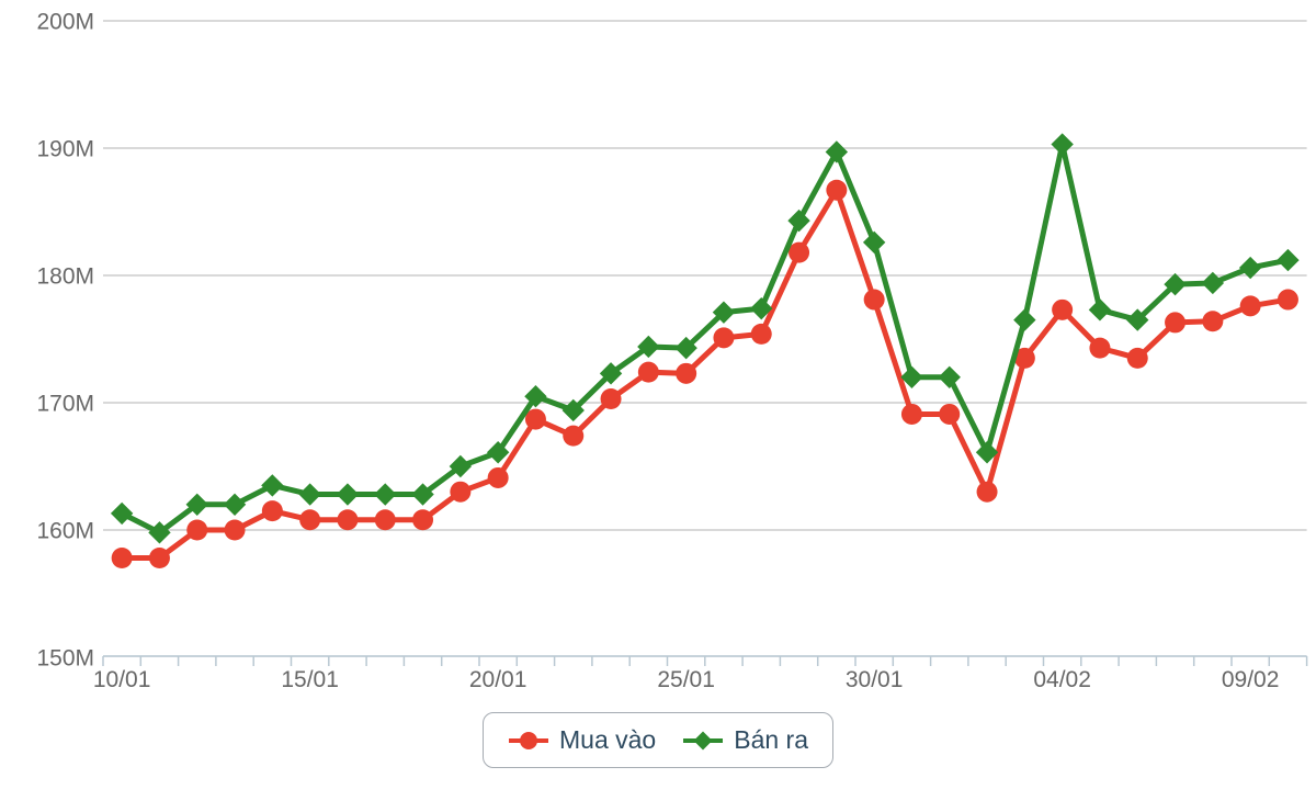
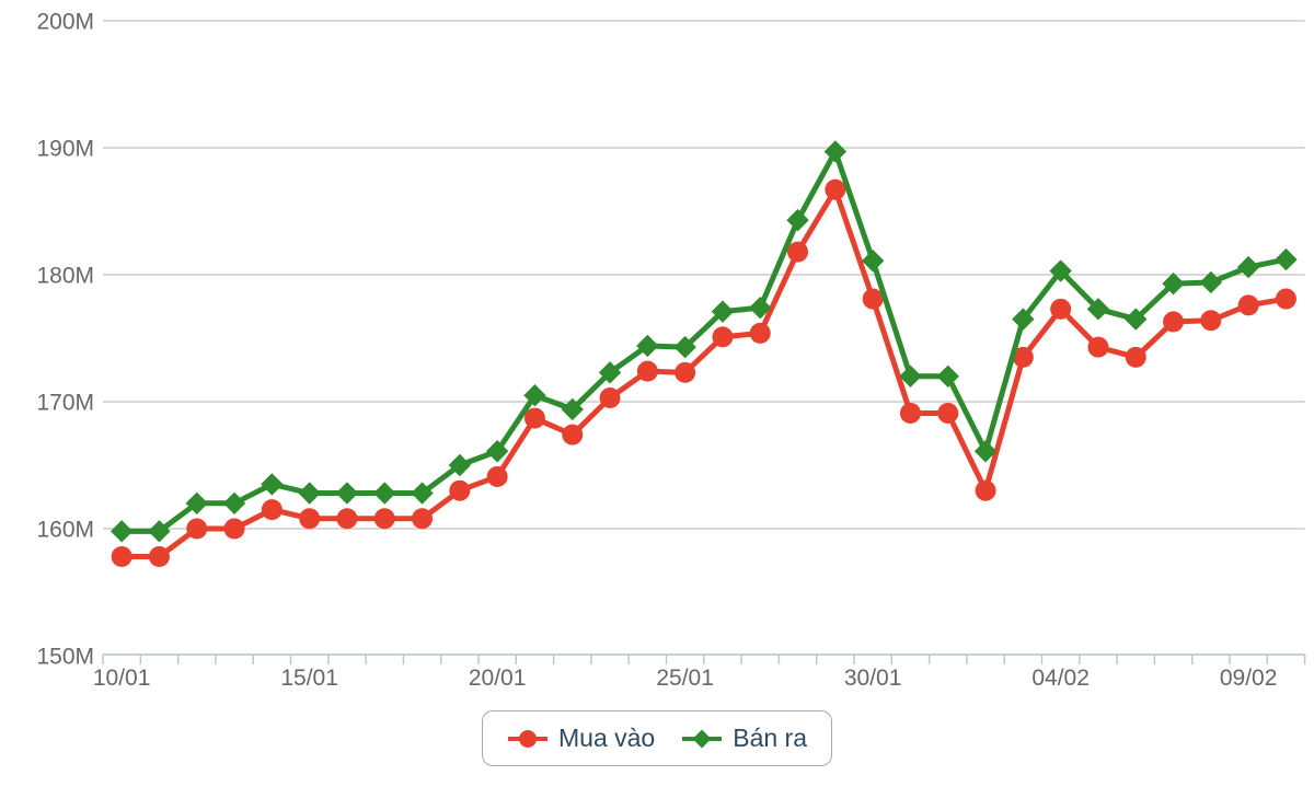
Bán ra/10/01: 161.3M -> 159.8M
Bán ra/30/01: 182.6M -> 181.1M
Bán ra/04/02: 190.3M -> 180.3M
